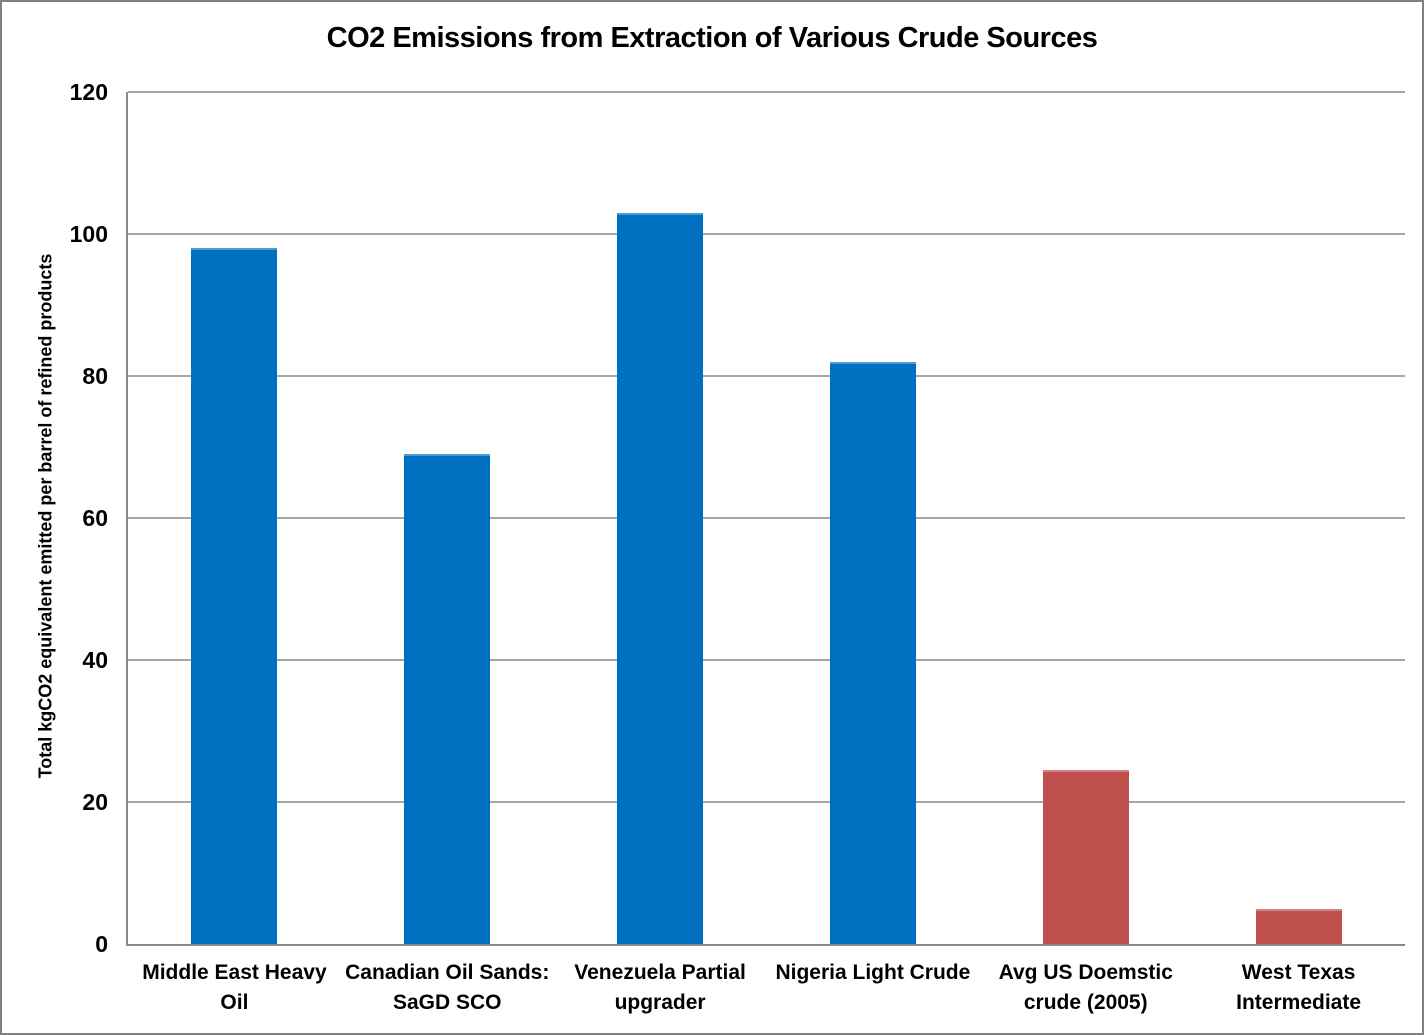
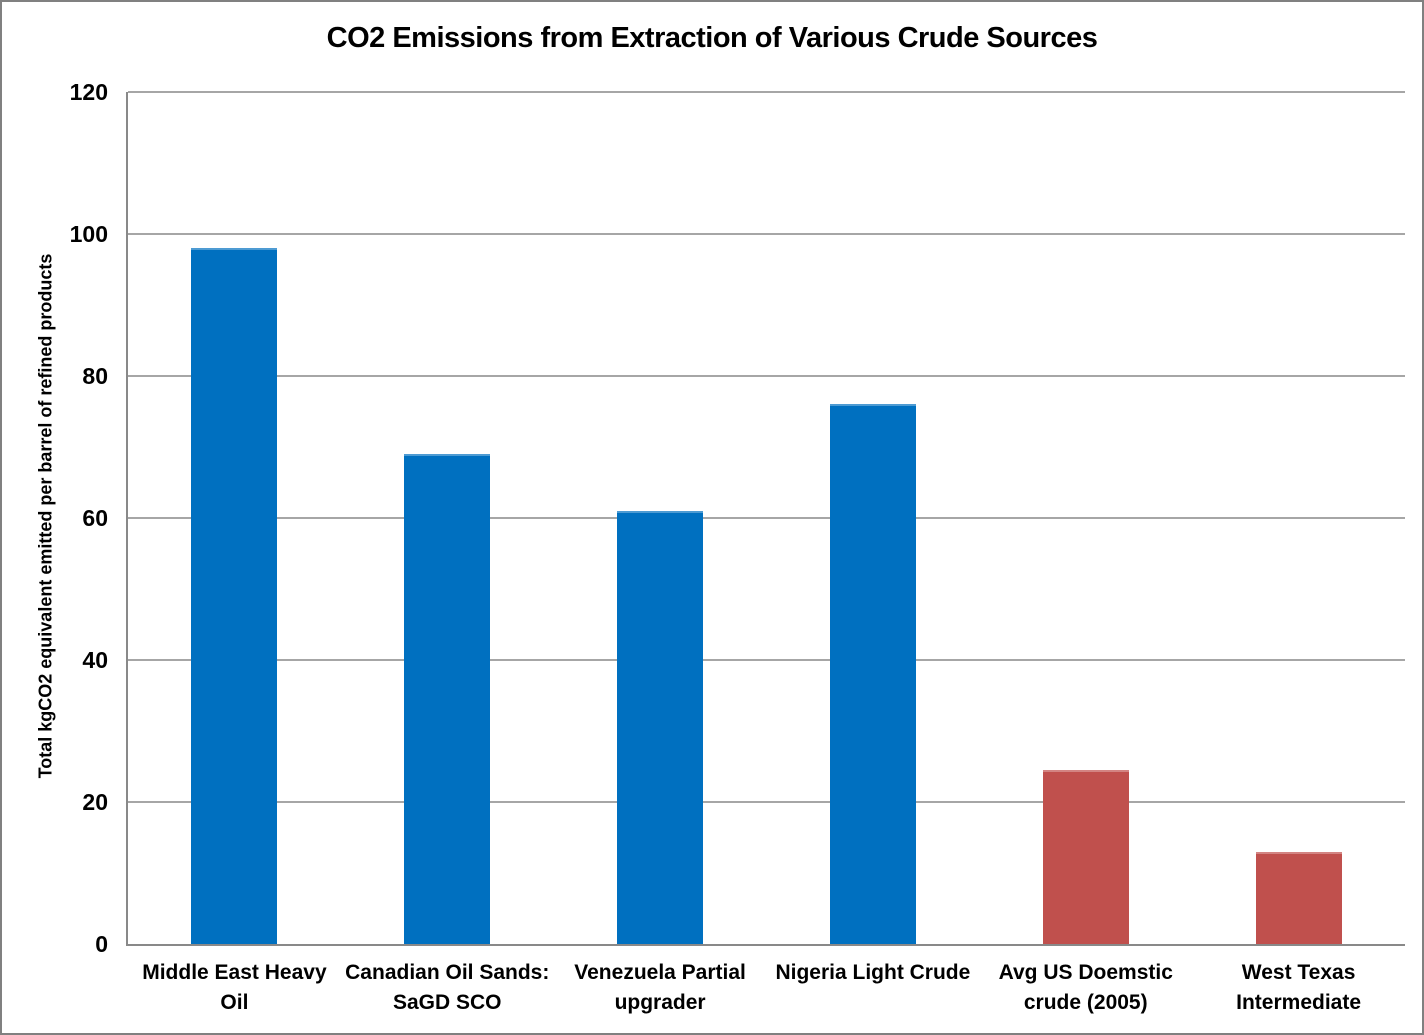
Venezuela Partial upgrader: 103 -> 61
Nigeria Light Crude: 82 -> 76
West Texas Intermediate: 5 -> 13
